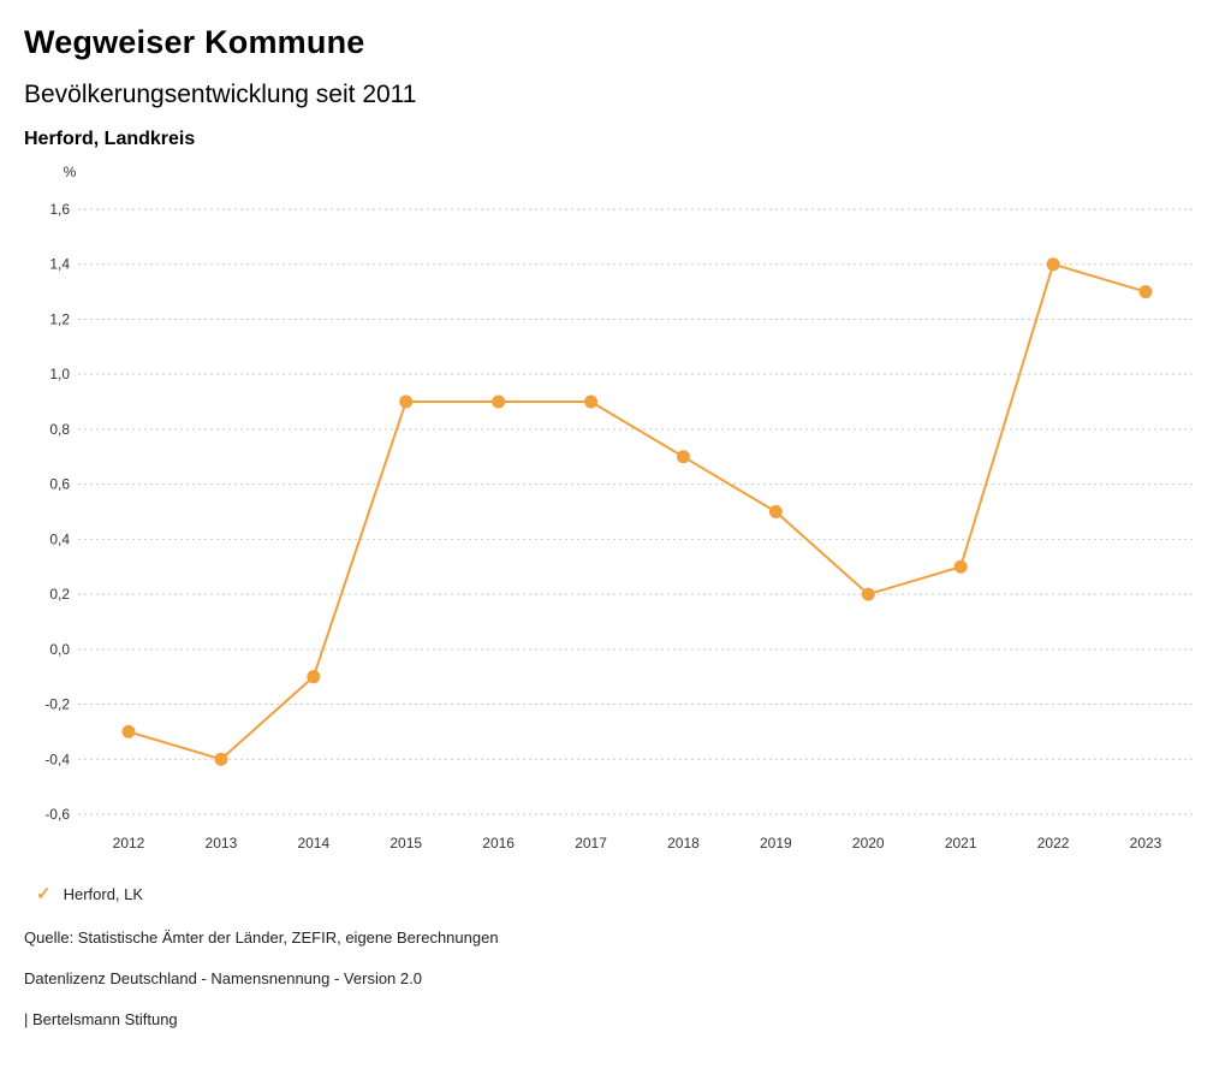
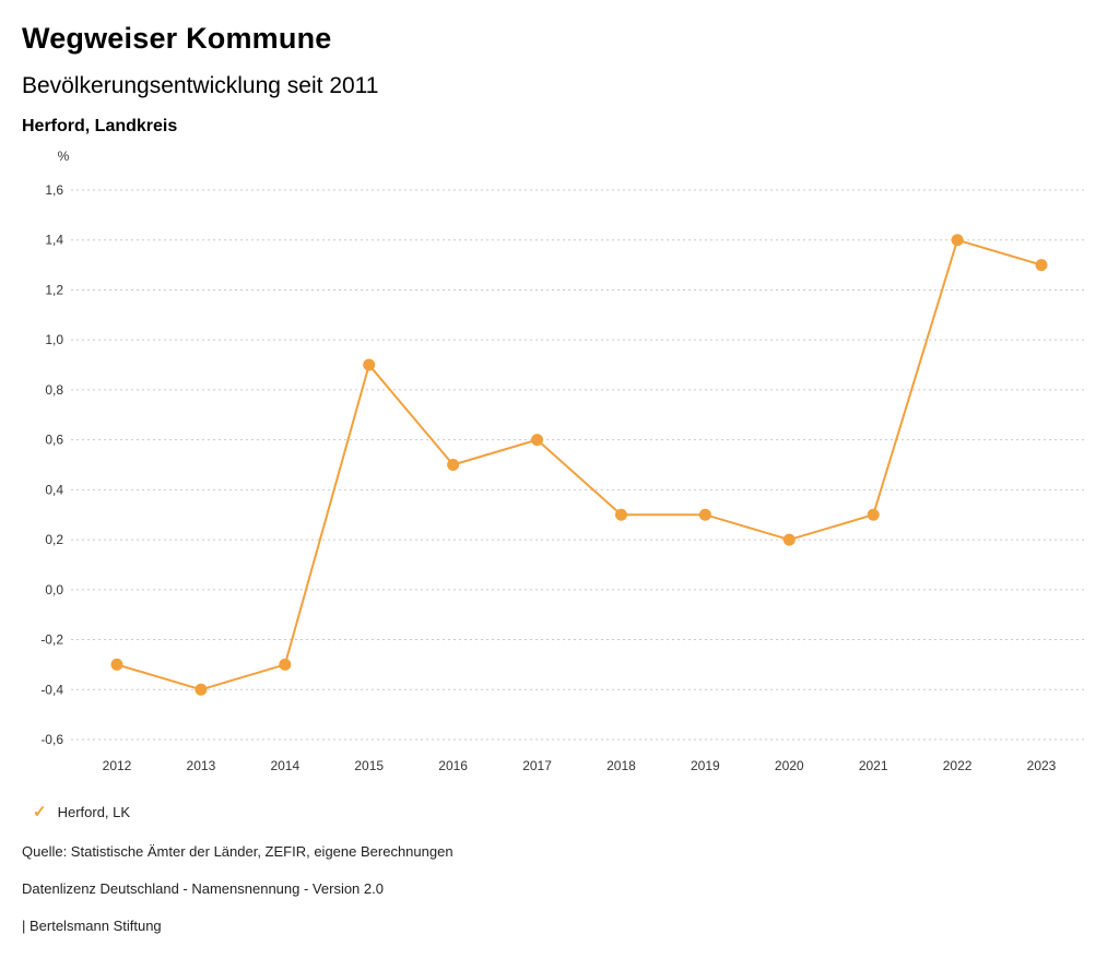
2014: -0,1 -> -0,3
2016: 0,9 -> 0,5
2017: 0,9 -> 0,6
2018: 0,7 -> 0,3
2019: 0,5 -> 0,3
